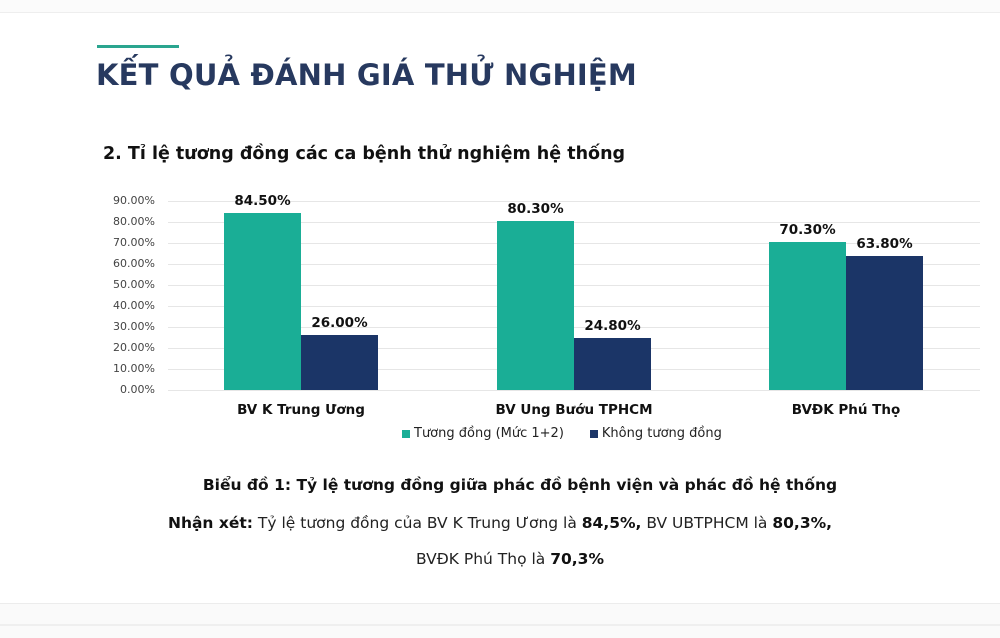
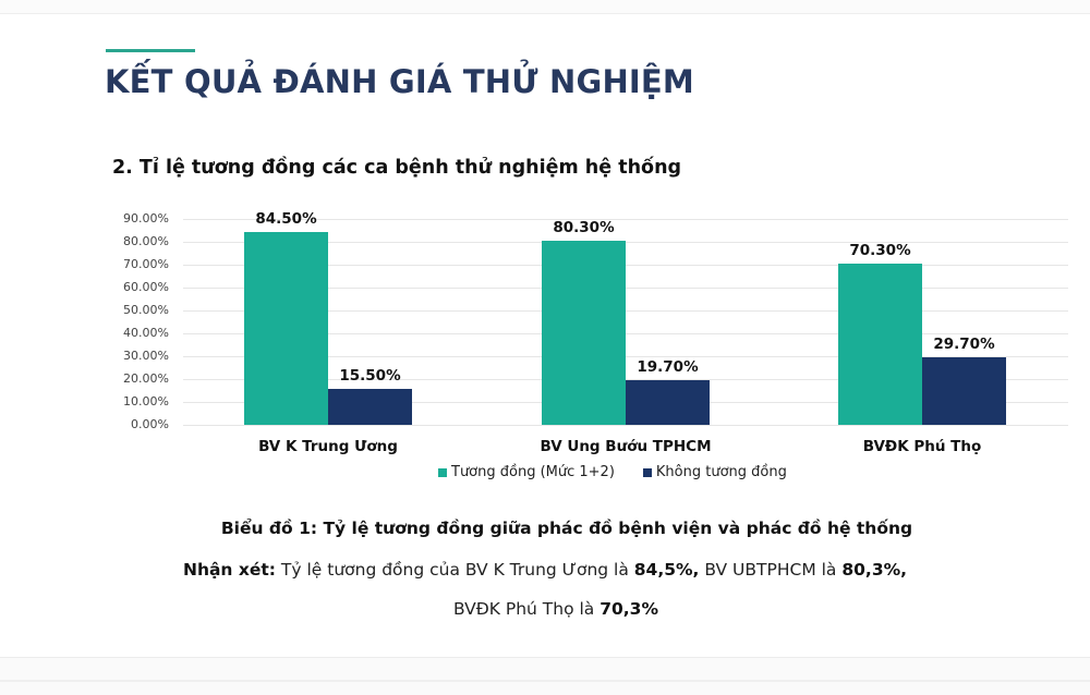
Không tương đồng/BV K Trung Ương: 26.00% -> 15.50%
Không tương đồng/BV Ung Bướu TPHCM: 24.80% -> 19.70%
Không tương đồng/BVĐK Phú Thọ: 63.80% -> 29.70%
